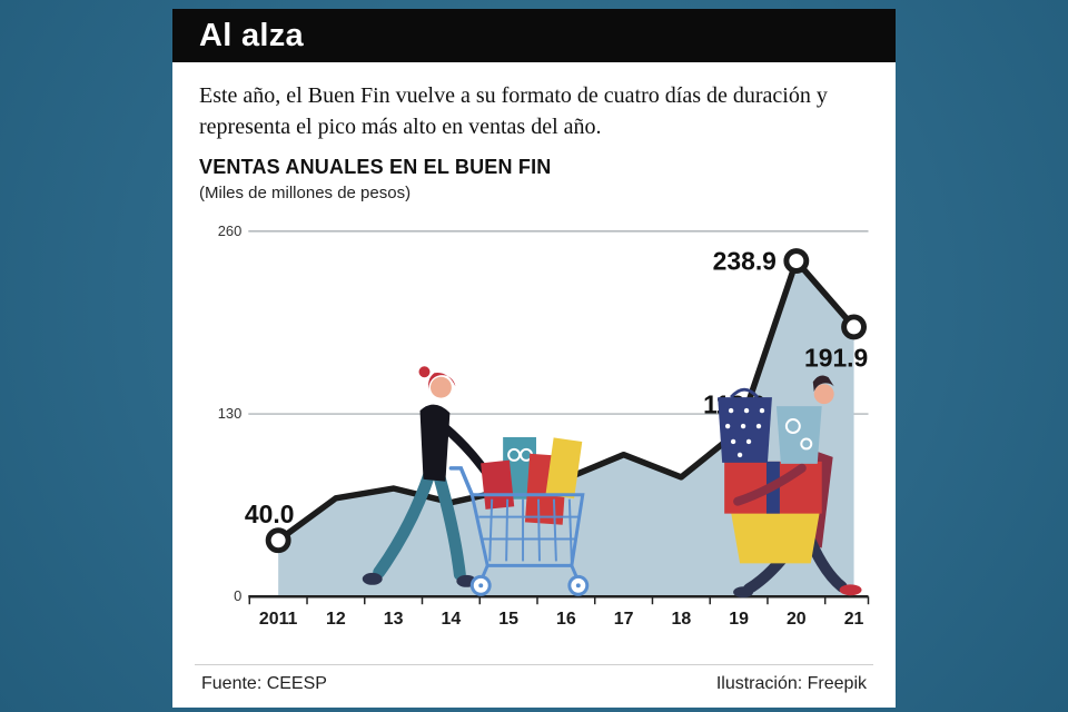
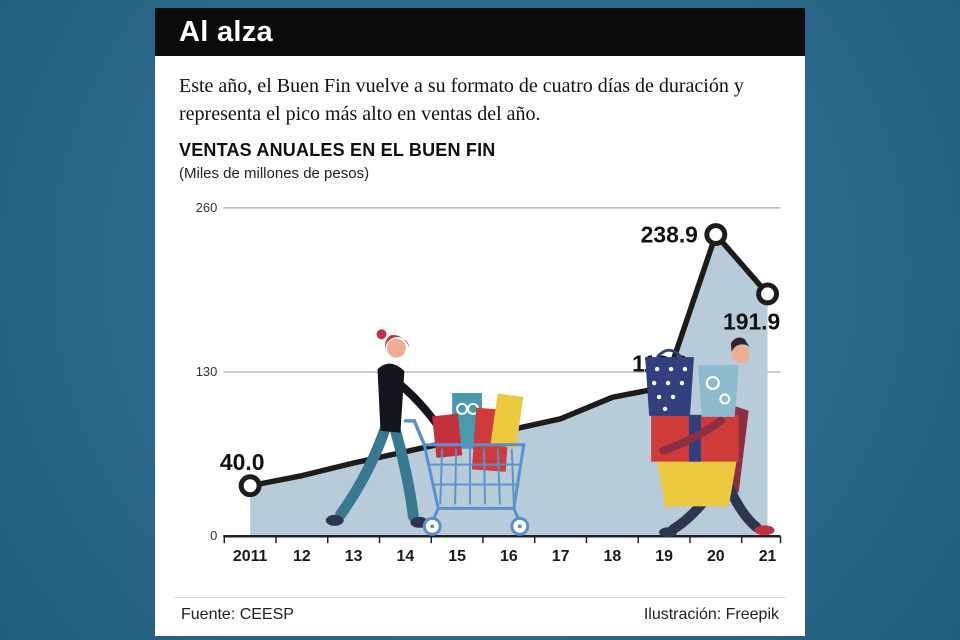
12: 70 -> 48
13: 77 -> 58
17: 101 -> 93
18: 85 -> 110
